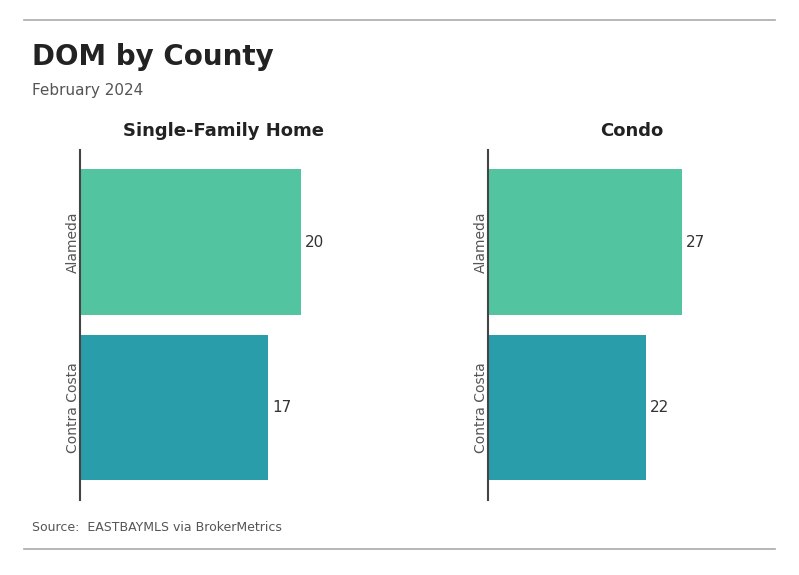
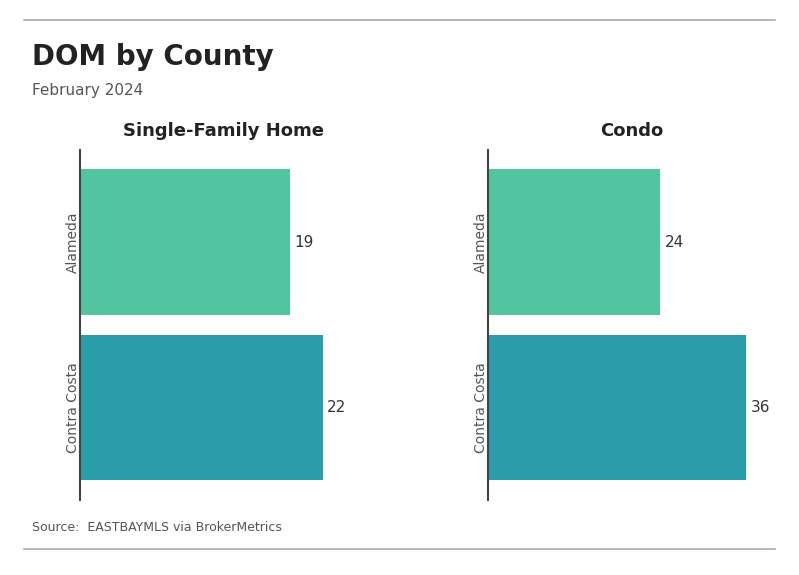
Single-Family Home/Alameda: 20 -> 19
Single-Family Home/Contra Costa: 17 -> 22
Condo/Alameda: 27 -> 24
Condo/Contra Costa: 22 -> 36
